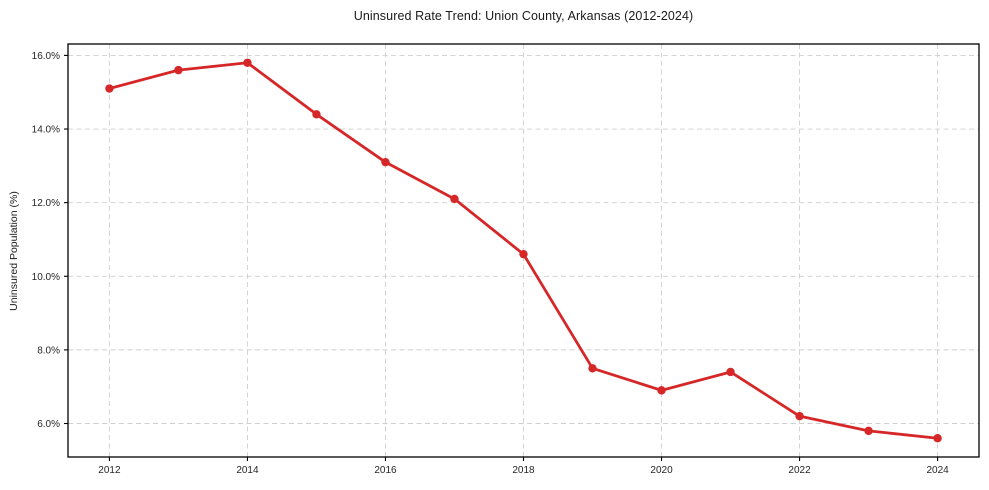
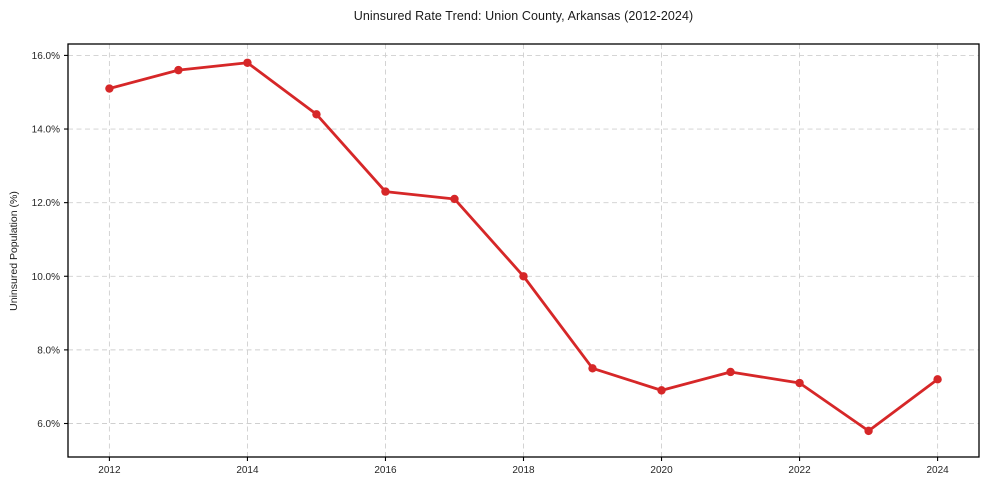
2016: 13.1% -> 12.3%
2018: 10.6% -> 10.0%
2022: 6.2% -> 7.1%
2024: 5.6% -> 7.2%
